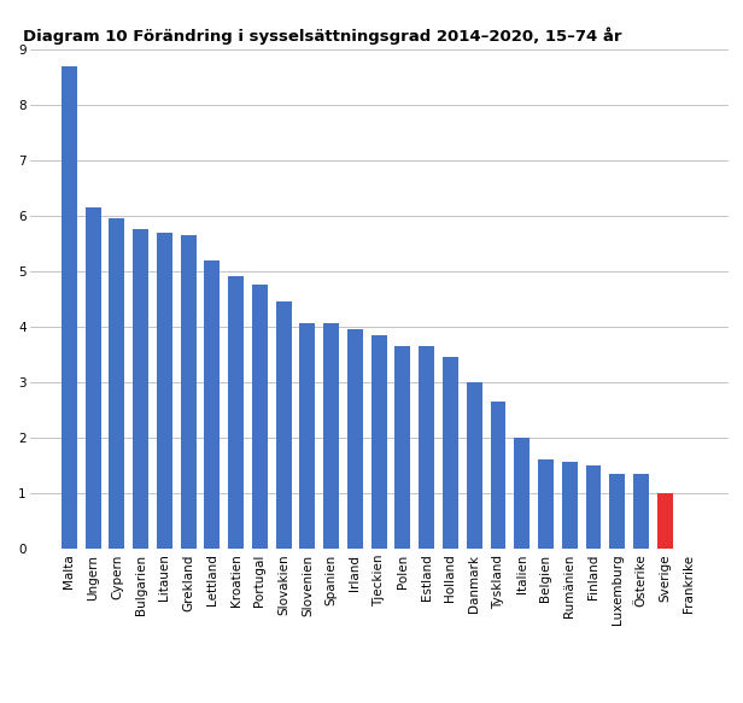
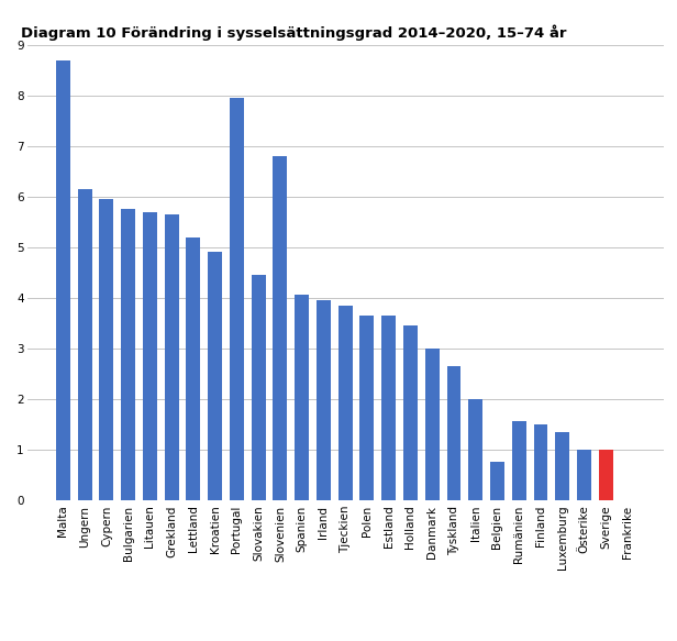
Portugal: 4.75 -> 7.95
Slovenien: 4.05 -> 6.80
Belgien: 1.60 -> 0.75
Österike: 1.35 -> 1.00
